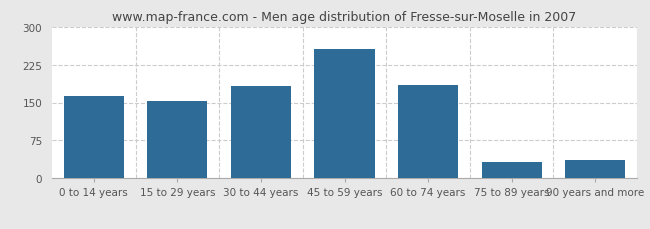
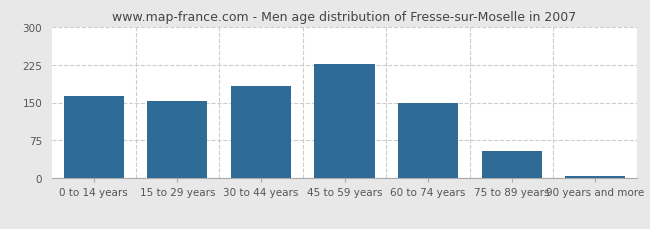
45 to 59 years: 256 -> 226
60 to 74 years: 184 -> 149
75 to 89 years: 32 -> 55
90 years and more: 36 -> 5
